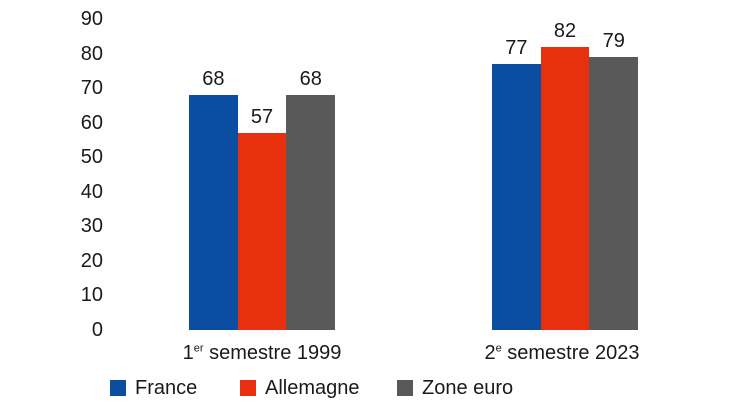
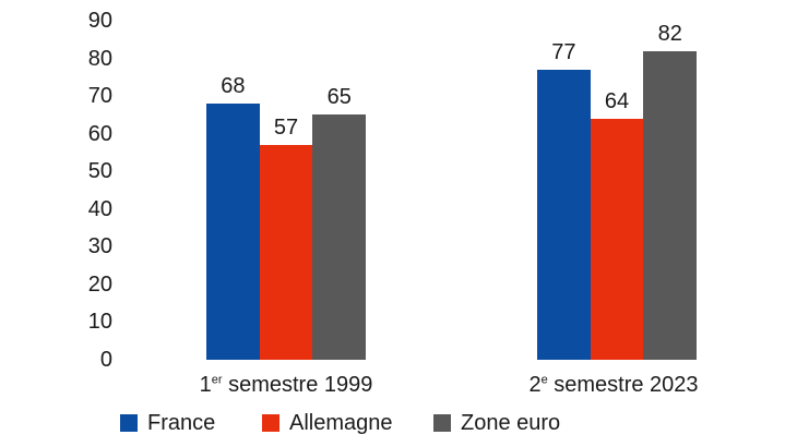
Zone euro/1er semestre 1999: 68 -> 65
Allemagne/2e semestre 2023: 82 -> 64
Zone euro/2e semestre 2023: 79 -> 82
